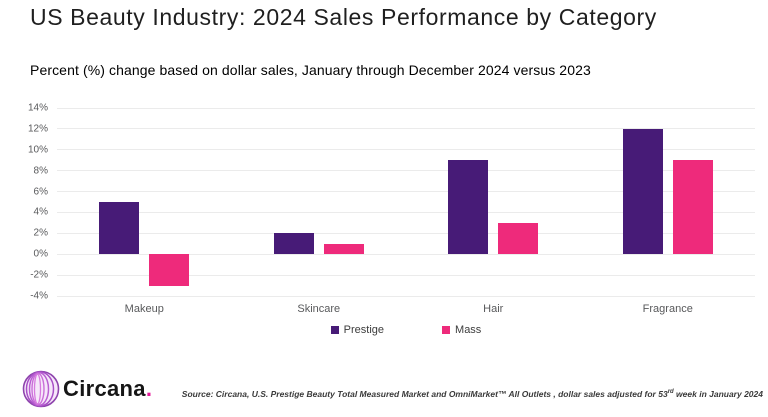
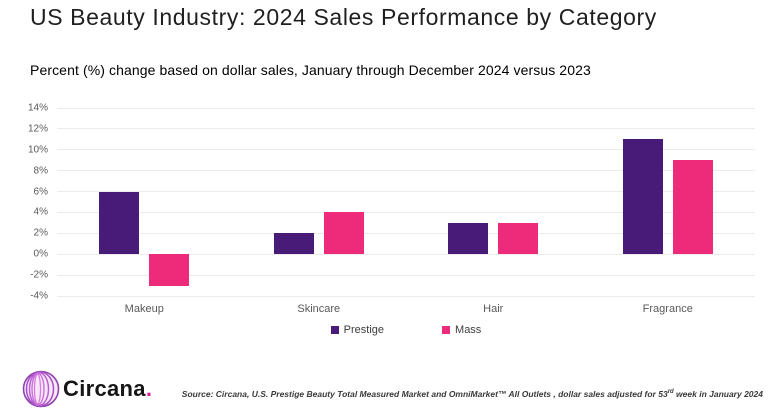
Prestige/Makeup: 5% -> 6%
Mass/Skincare: 1% -> 4%
Prestige/Hair: 9% -> 3%
Prestige/Fragrance: 12% -> 11%
